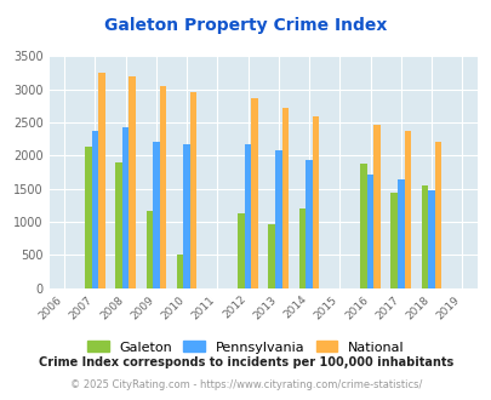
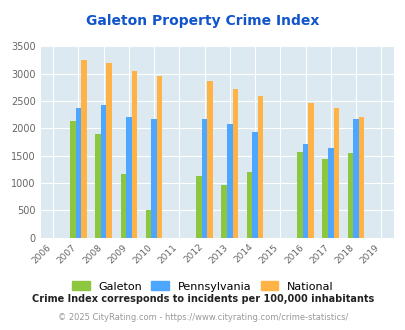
Galeton/2016: 1880 -> 1560
Pennsylvania/2018: 1480 -> 2160
